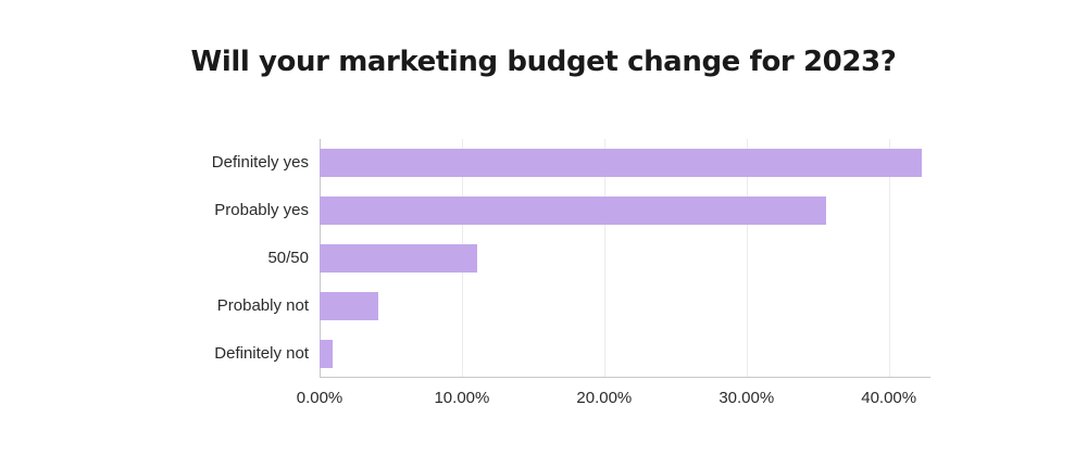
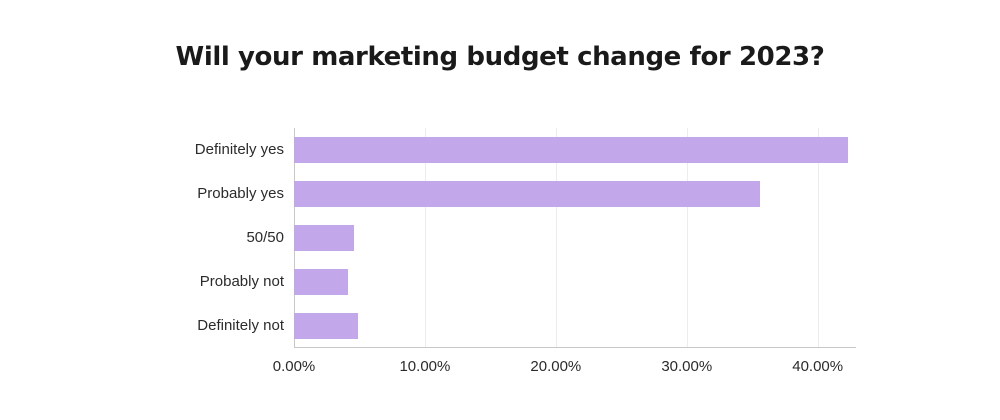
50/50: 11.1% -> 4.6%
Definitely not: 0.9% -> 4.9%
